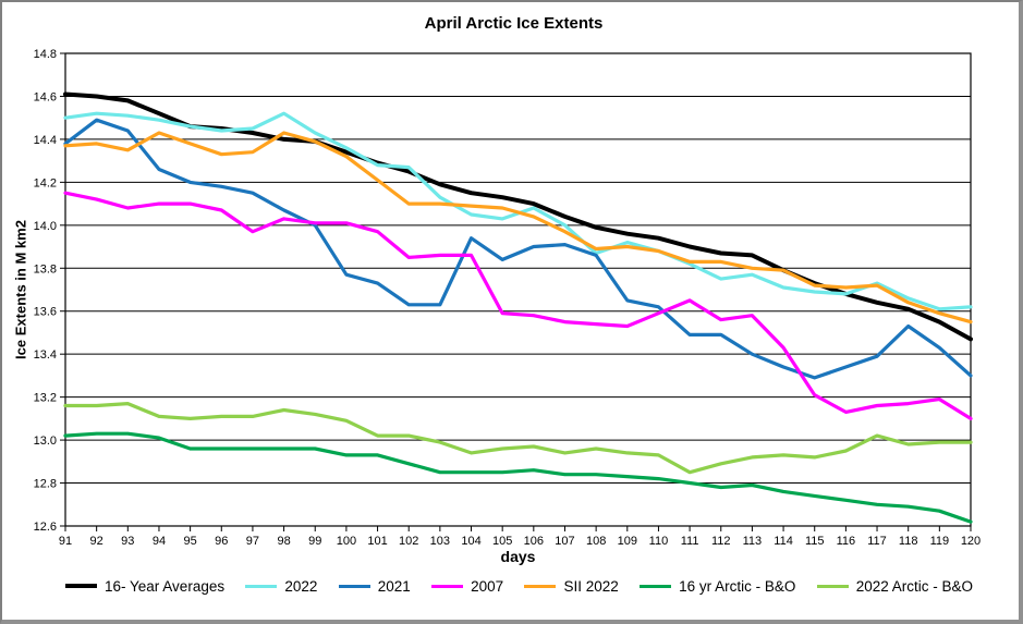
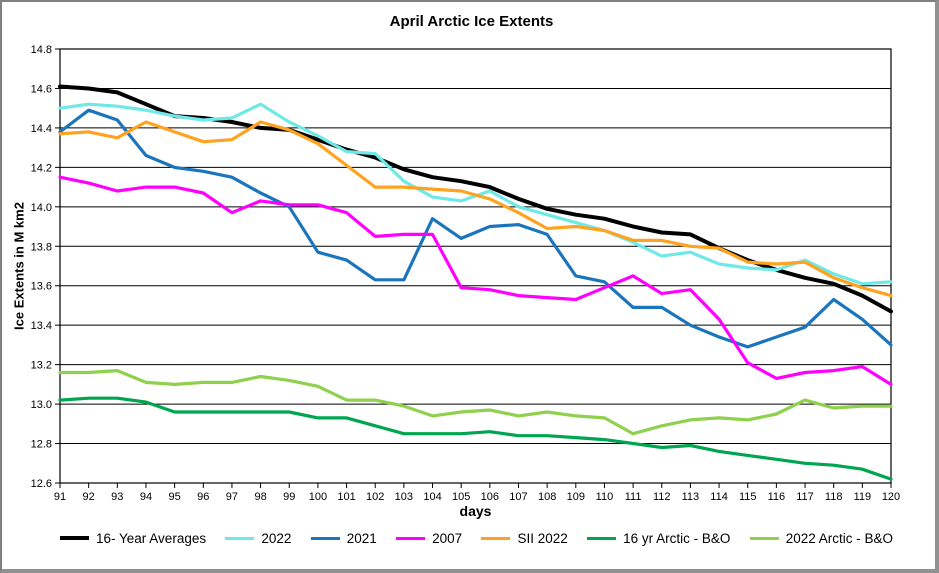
2022/108: 13.87 -> 13.96
